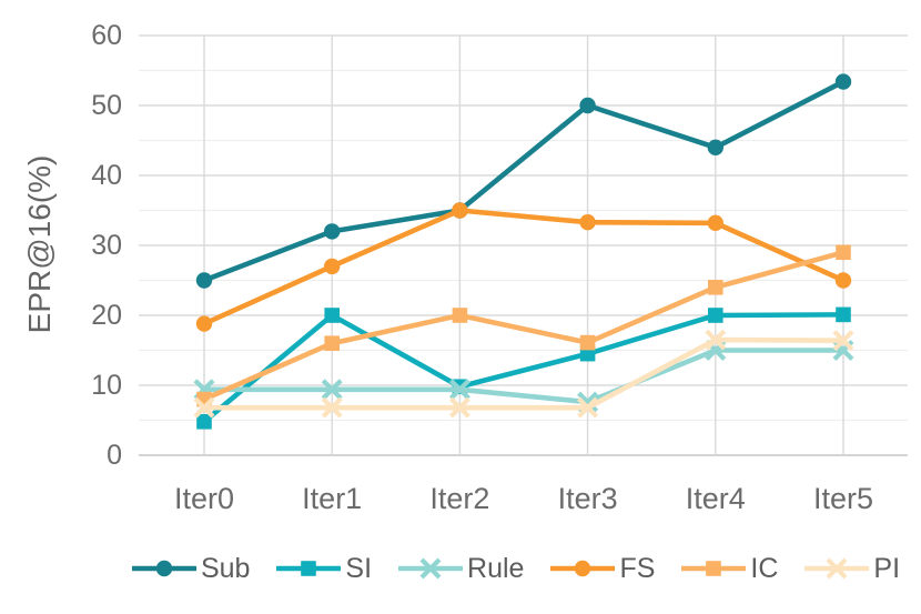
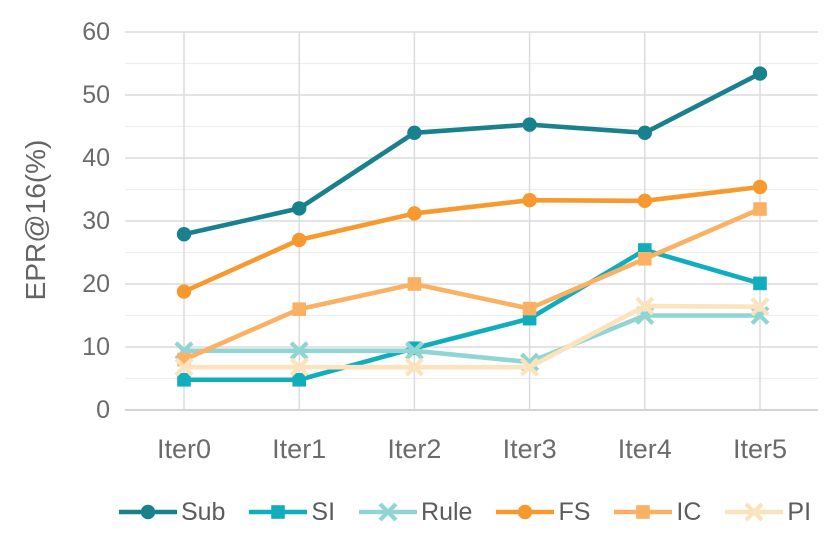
Sub/Iter0: 25 -> 28
SI/Iter1: 20 -> 5
Sub/Iter2: 35 -> 44
FS/Iter2: 35 -> 31
Sub/Iter3: 50 -> 45
SI/Iter4: 20 -> 25
FS/Iter5: 25 -> 35
IC/Iter5: 29 -> 32
